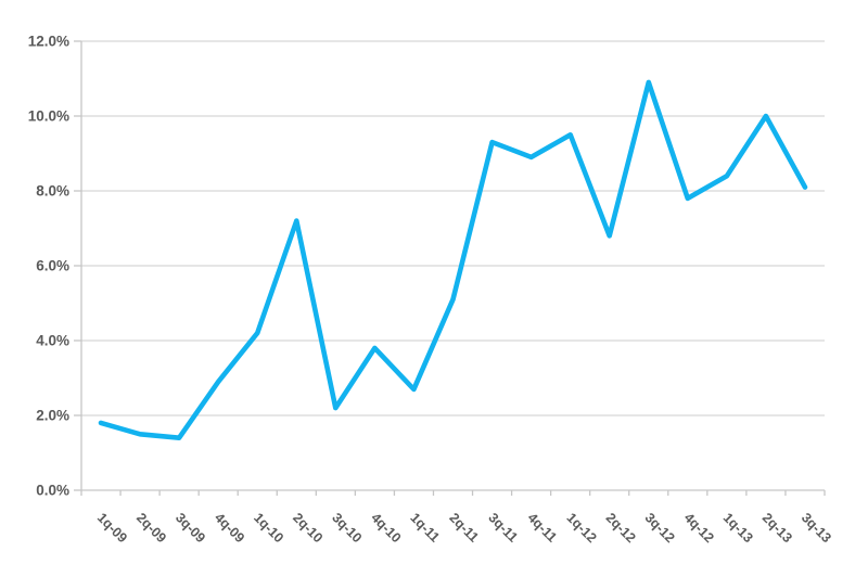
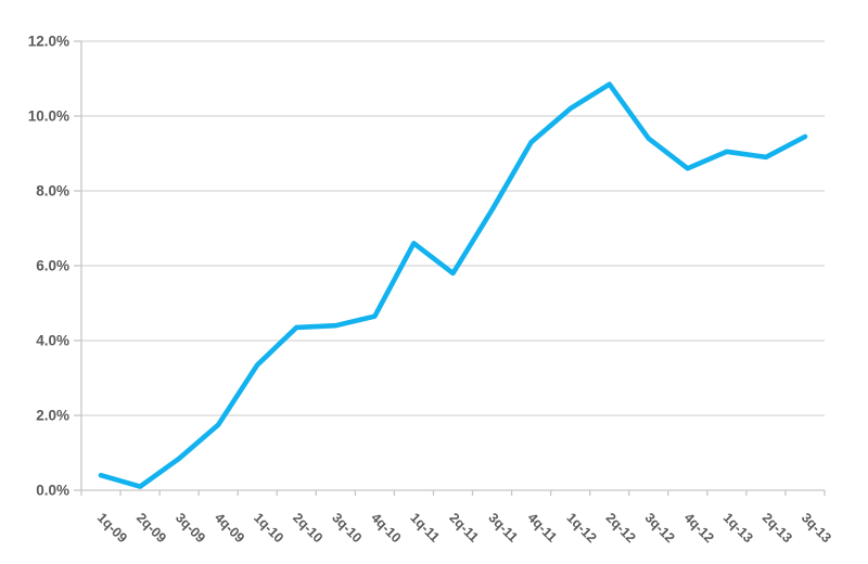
1q-09: 1.8% -> 0.4%
2q-09: 1.5% -> 0.1%
3q-09: 1.4% -> 0.8%
4q-09: 2.9% -> 1.8%
1q-10: 4.2% -> 3.4%
2q-10: 7.2% -> 4.3%
3q-10: 2.2% -> 4.4%
4q-10: 3.8% -> 4.7%
1q-11: 2.7% -> 6.6%
2q-11: 5.1% -> 5.8%
3q-11: 9.3% -> 7.5%
4q-11: 8.9% -> 9.3%
1q-12: 9.5% -> 10.2%
2q-12: 6.8% -> 10.8%
3q-12: 10.9% -> 9.4%
4q-12: 7.8% -> 8.6%
1q-13: 8.4% -> 9.1%
2q-13: 10.0% -> 8.9%
3q-13: 8.1% -> 9.4%
